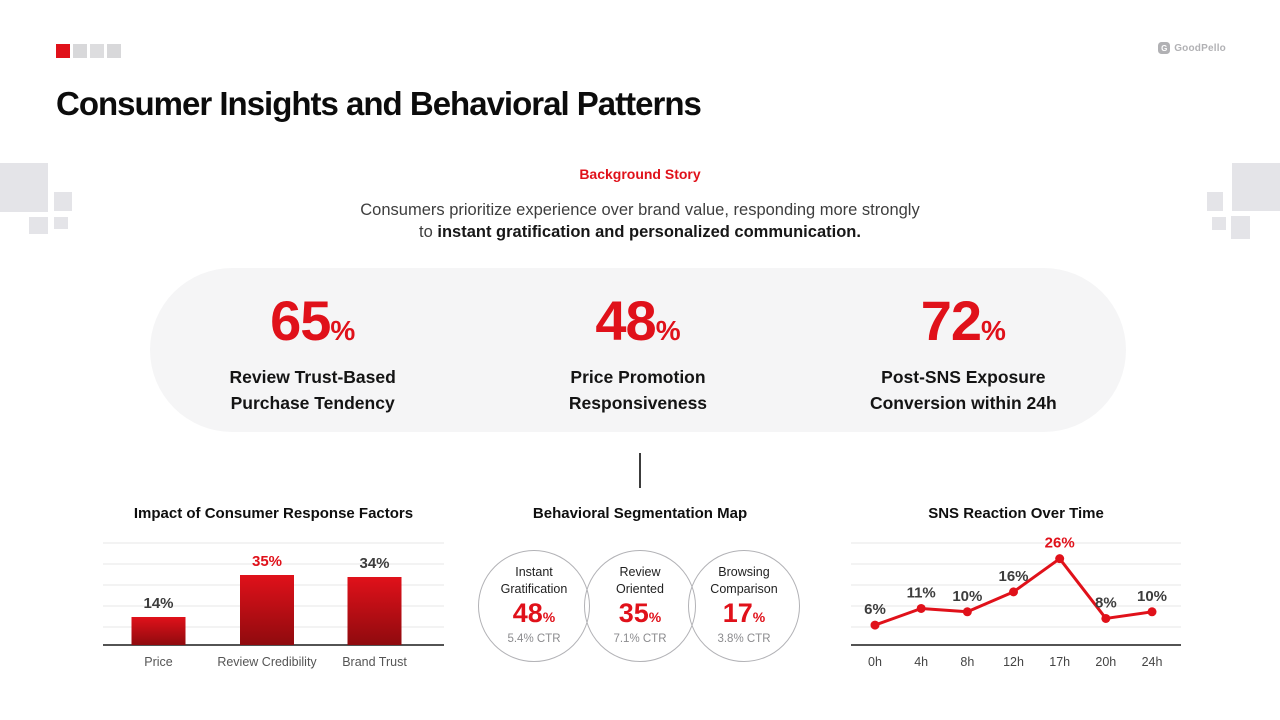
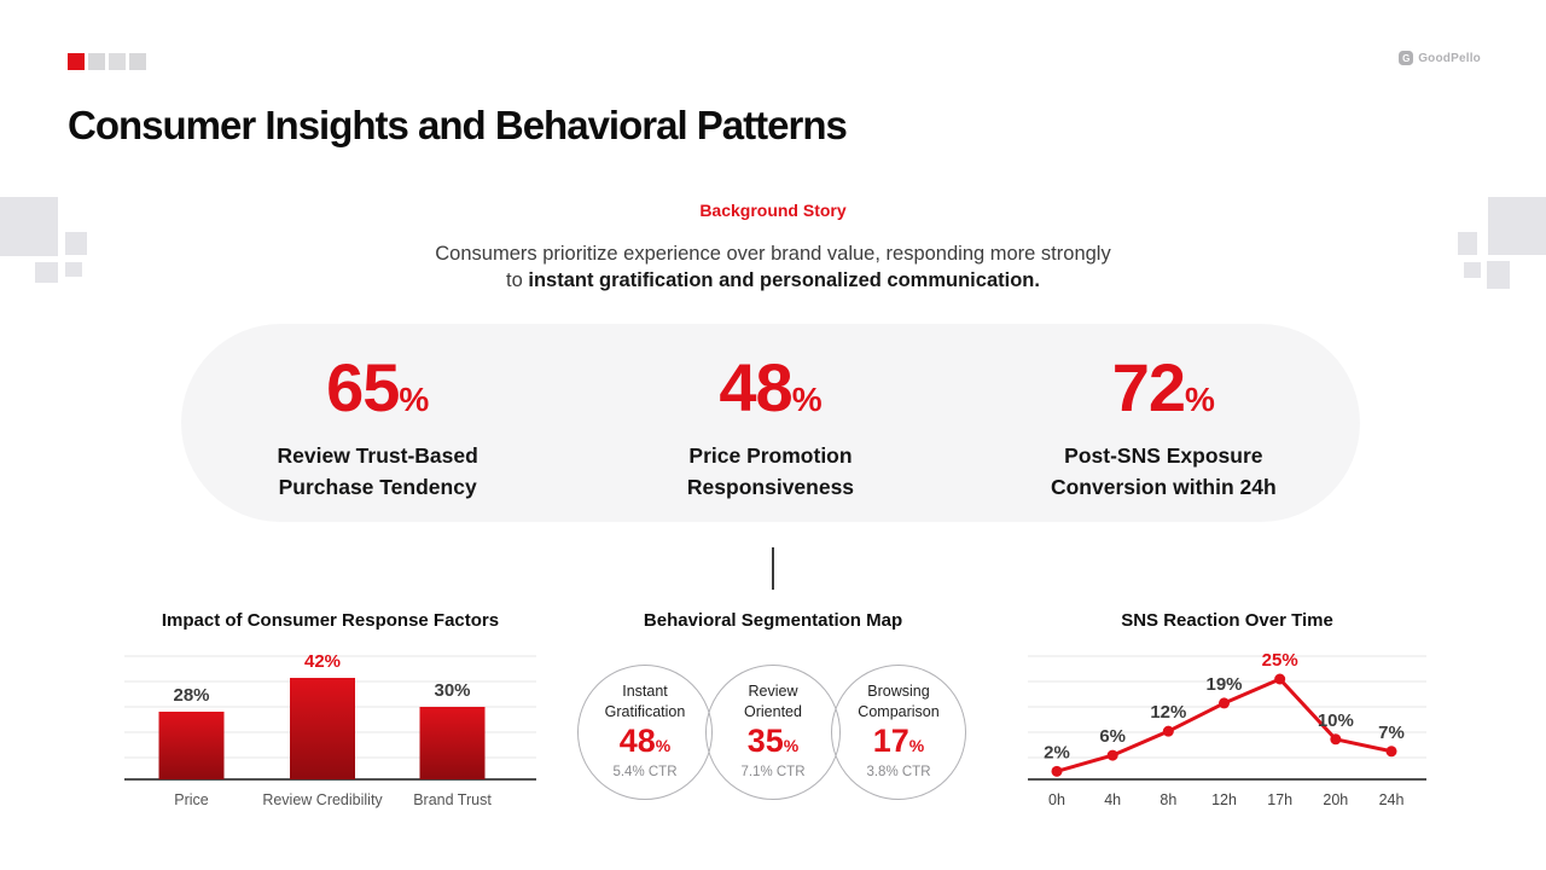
Impact of Consumer Response Factors/Price: 14% -> 28%
Impact of Consumer Response Factors/Review Credibility: 35% -> 42%
Impact of Consumer Response Factors/Brand Trust: 34% -> 30%
SNS Reaction Over Time/0h: 6% -> 2%
SNS Reaction Over Time/4h: 11% -> 6%
SNS Reaction Over Time/8h: 10% -> 12%
SNS Reaction Over Time/12h: 16% -> 19%
SNS Reaction Over Time/17h: 26% -> 25%
SNS Reaction Over Time/20h: 8% -> 10%
SNS Reaction Over Time/24h: 10% -> 7%
